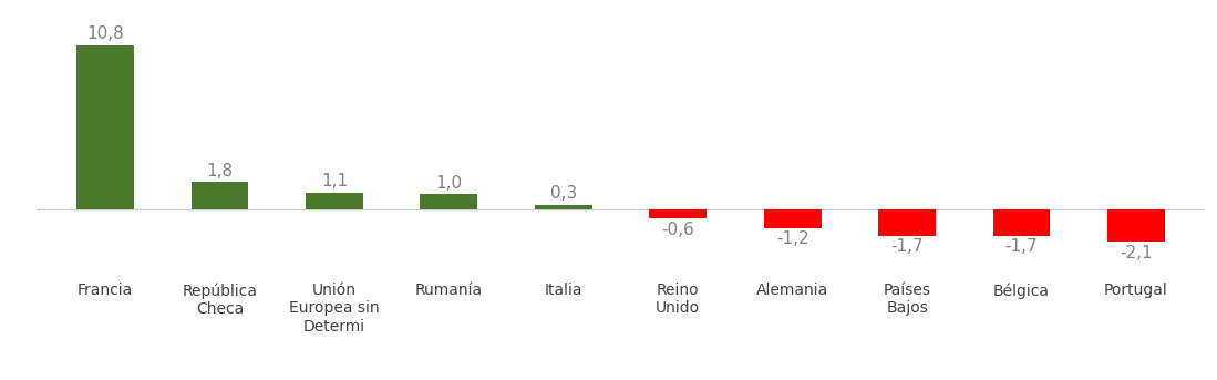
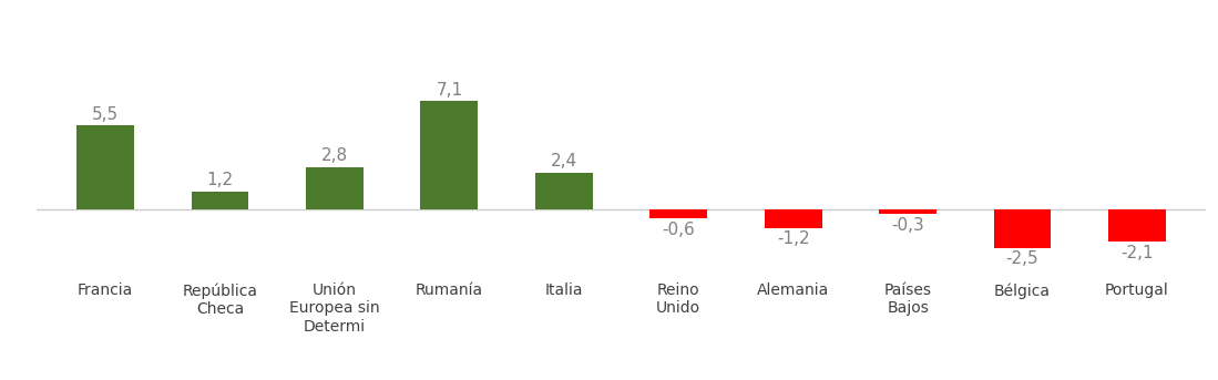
Francia: 10,8 -> 5,5
República Checa: 1,8 -> 1,2
Unión Europea sin Determi: 1,1 -> 2,8
Rumanía: 1,0 -> 7,1
Italia: 0,3 -> 2,4
Países Bajos: -1,7 -> -0,3
Bélgica: -1,7 -> -2,5
